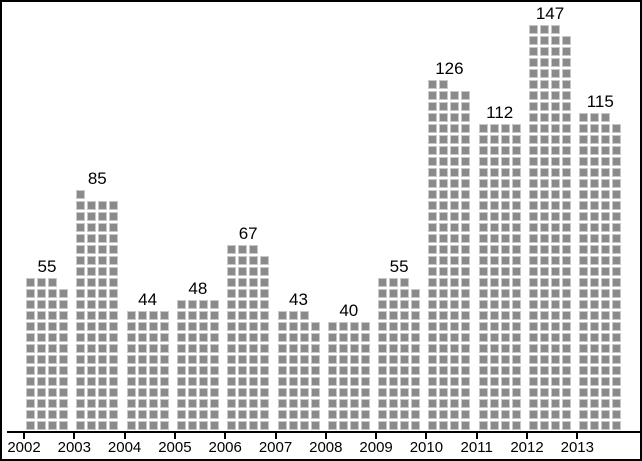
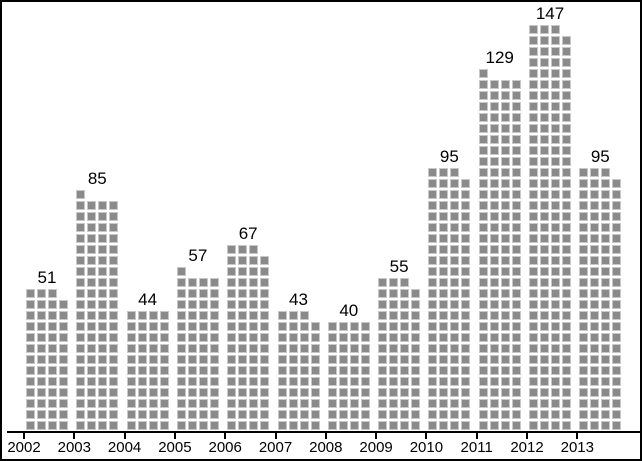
2002: 55 -> 51
2005: 48 -> 57
2010: 126 -> 95
2011: 112 -> 129
2013: 115 -> 95
